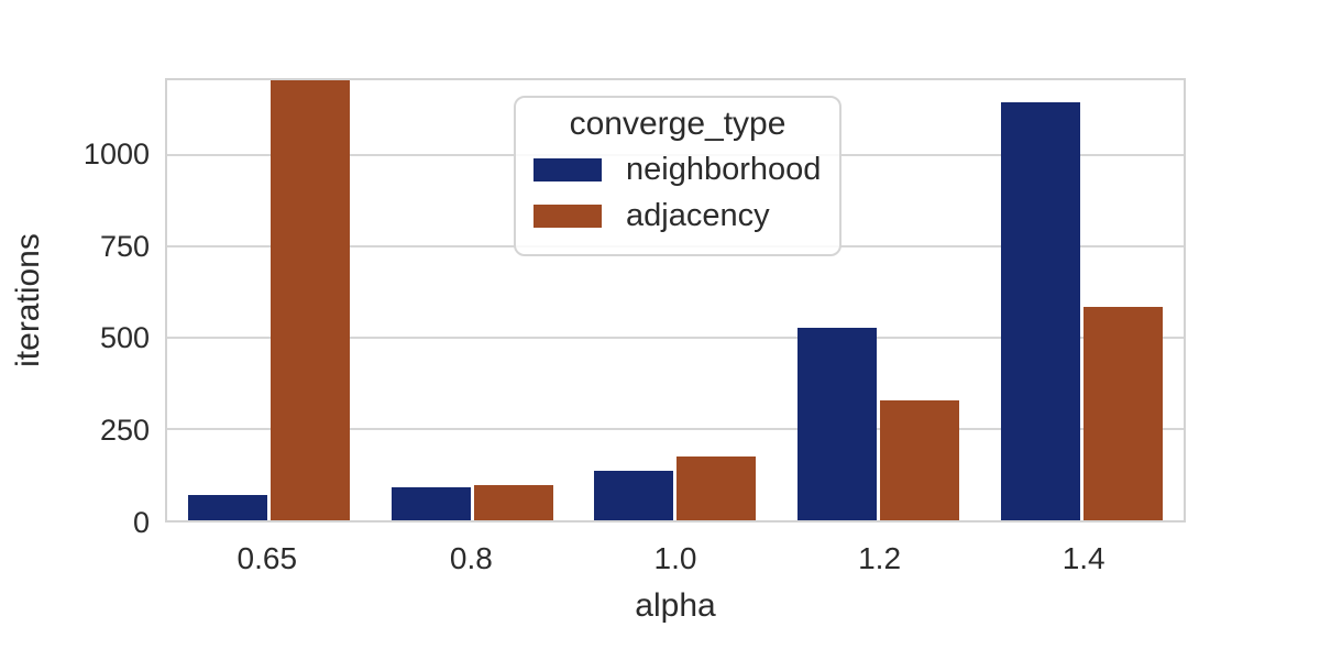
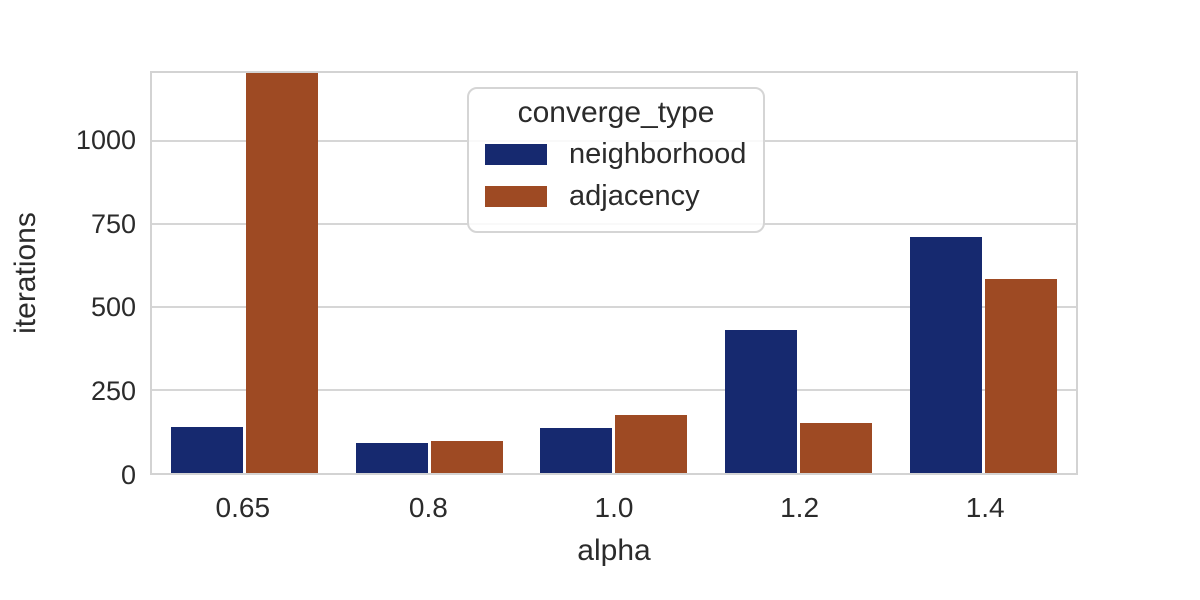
neighborhood/0.65: 70 -> 140
neighborhood/1.2: 530 -> 430
adjacency/1.2: 330 -> 150
neighborhood/1.4: 1140 -> 710
